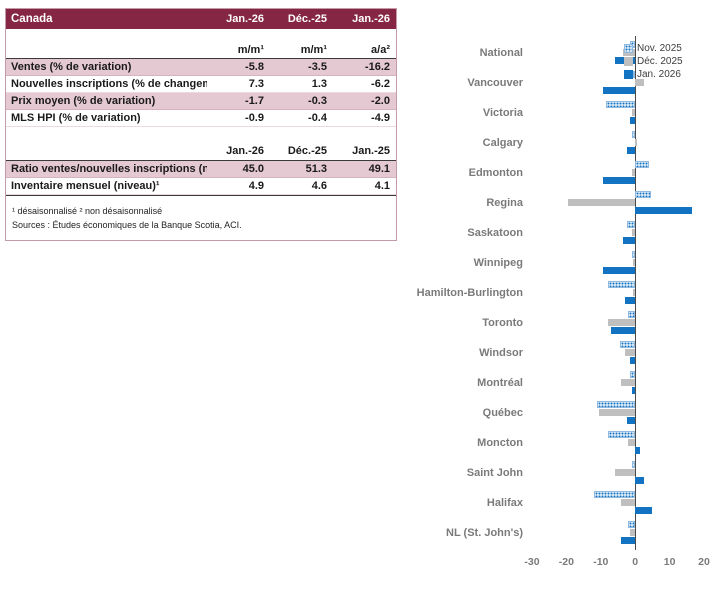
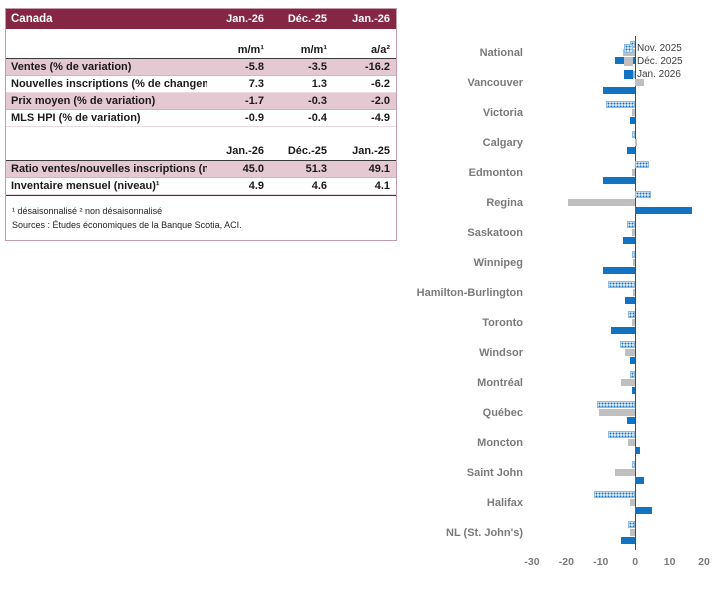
Déc. 2025/Toronto: -8 -> -1
Déc. 2025/Halifax: -4 -> -2
